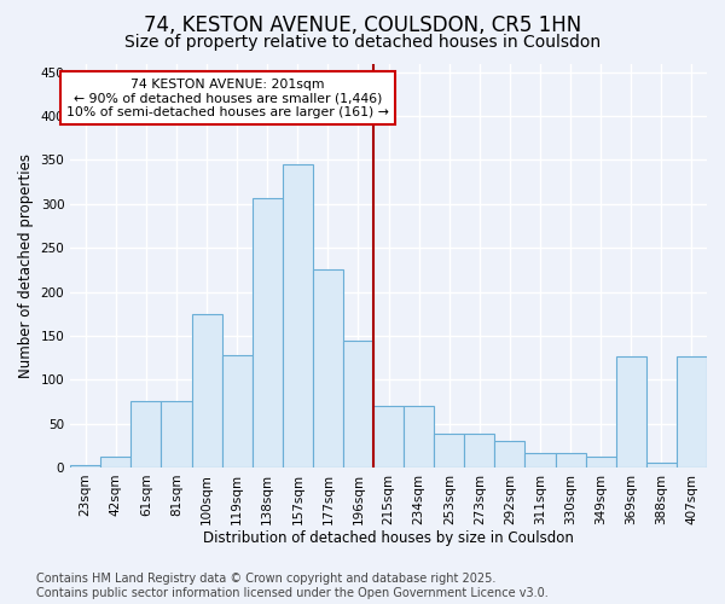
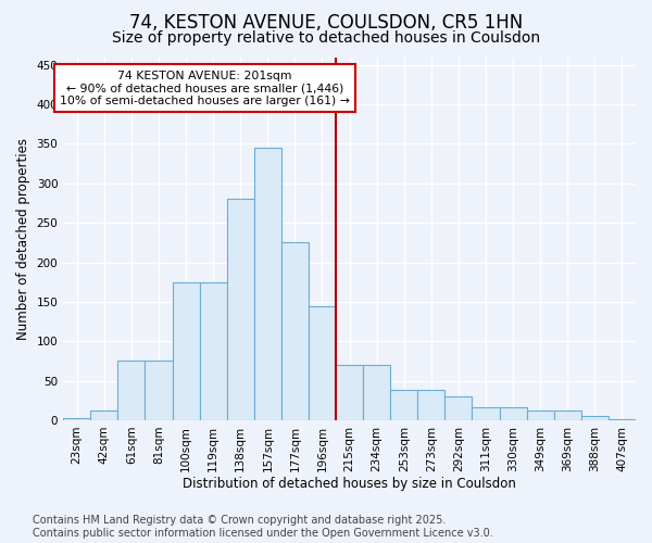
119sqm: 128 -> 175
138sqm: 306 -> 280
369sqm: 126 -> 12
407sqm: 126 -> 2
